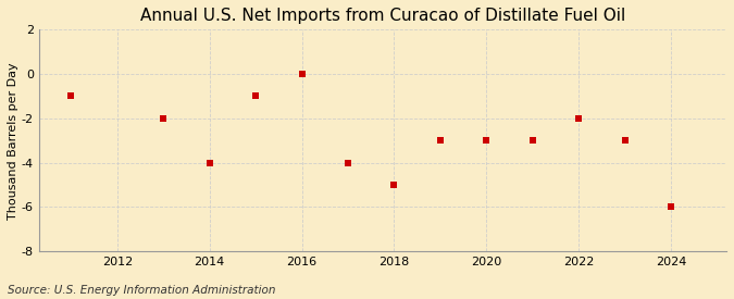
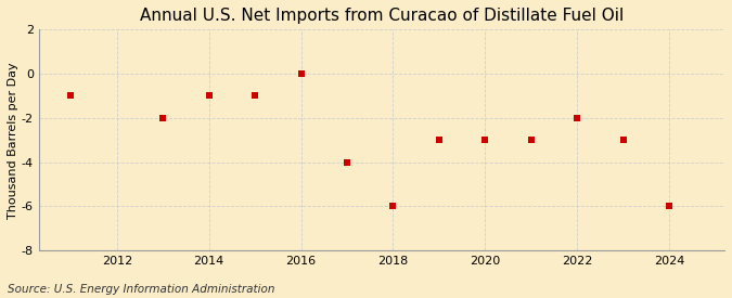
2014: -4 -> -1
2018: -5 -> -6
